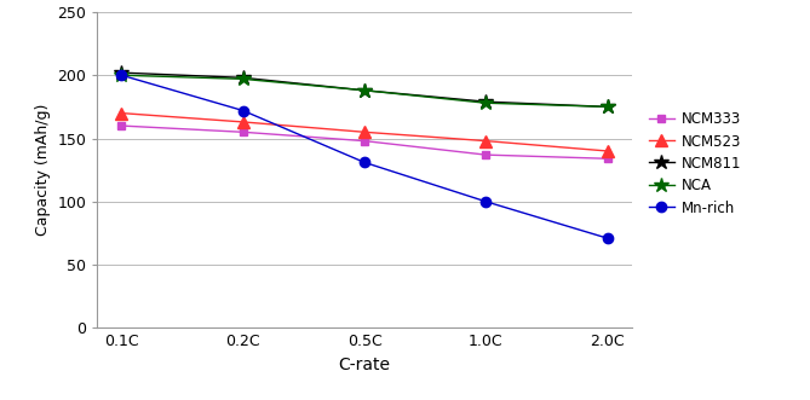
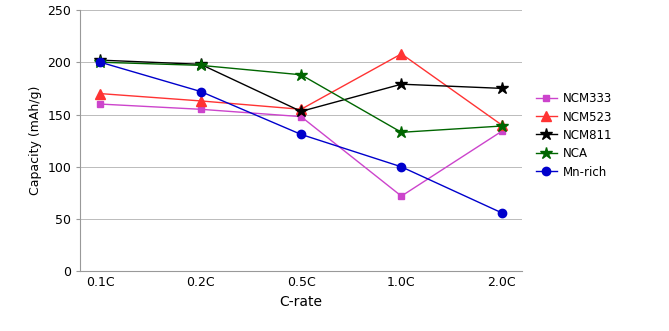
NCM811/0.5C: 188 -> 153
NCM333/1.0C: 137 -> 72
NCM523/1.0C: 148 -> 208
NCA/1.0C: 178 -> 133
NCA/2.0C: 175 -> 139
Mn-rich/2.0C: 71 -> 56
